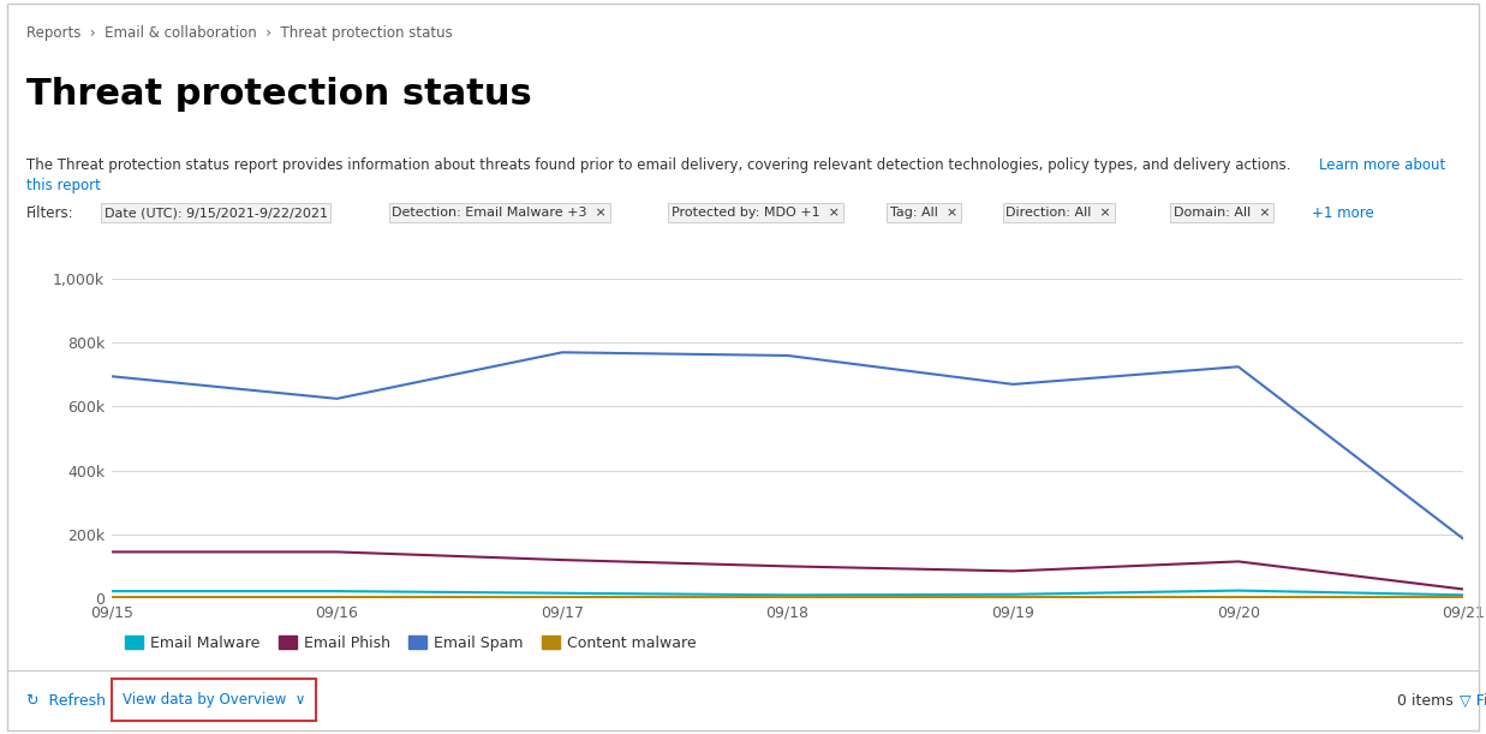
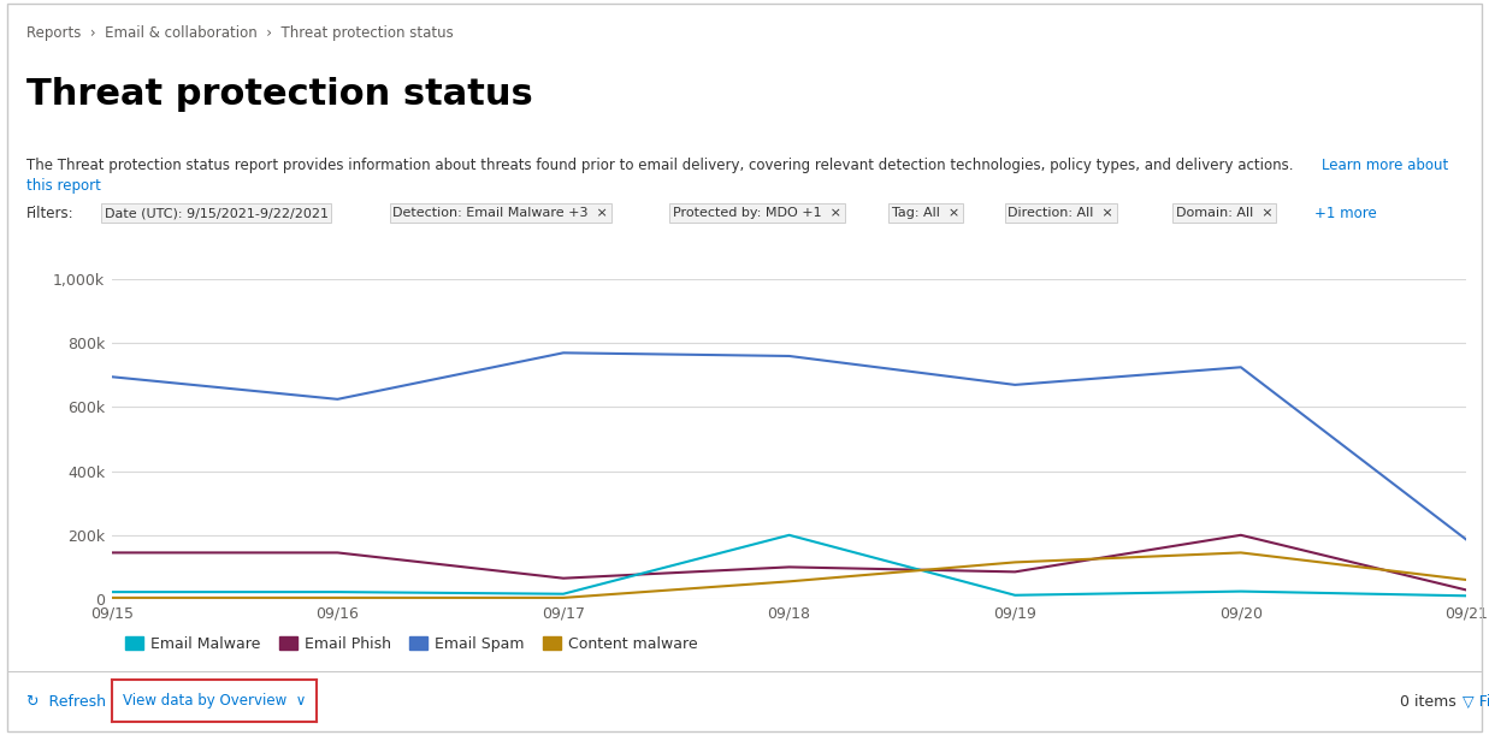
Email Phish/09/17: 120k -> 65k
Email Malware/09/18: 10k -> 200k
Content malware/09/18: 4k -> 55k
Content malware/09/19: 4k -> 115k
Email Phish/09/20: 115k -> 200k
Content malware/09/20: 4k -> 145k
Content malware/09/21: 4k -> 60k
